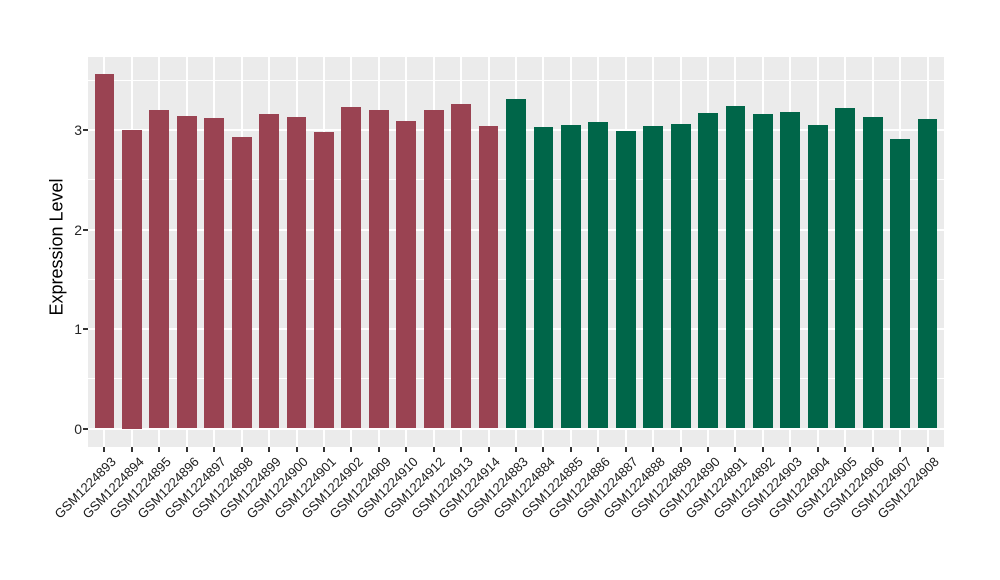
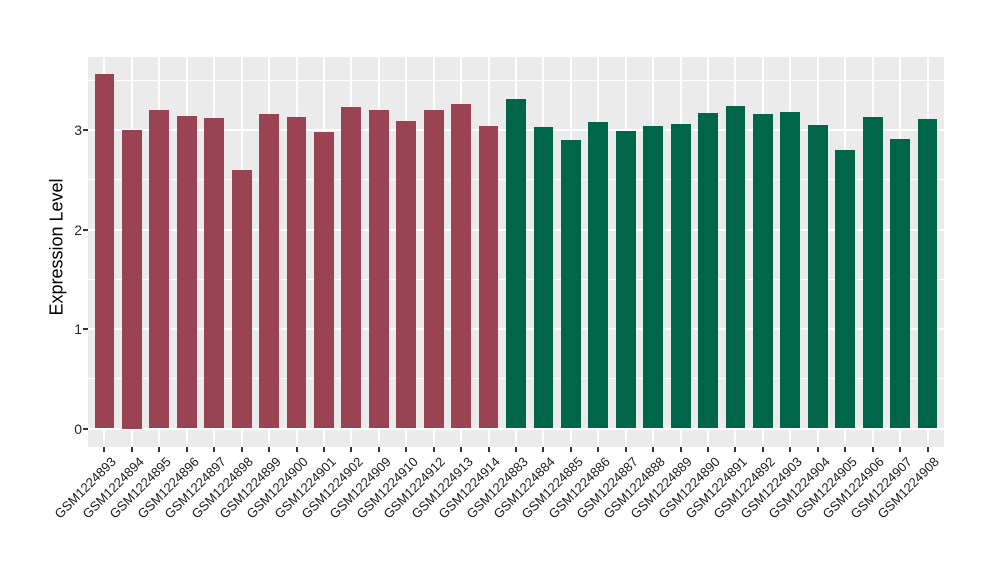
GSM1224898: 2.9 -> 2.6
GSM1224885: 3.0 -> 2.9
GSM1224905: 3.2 -> 2.8
